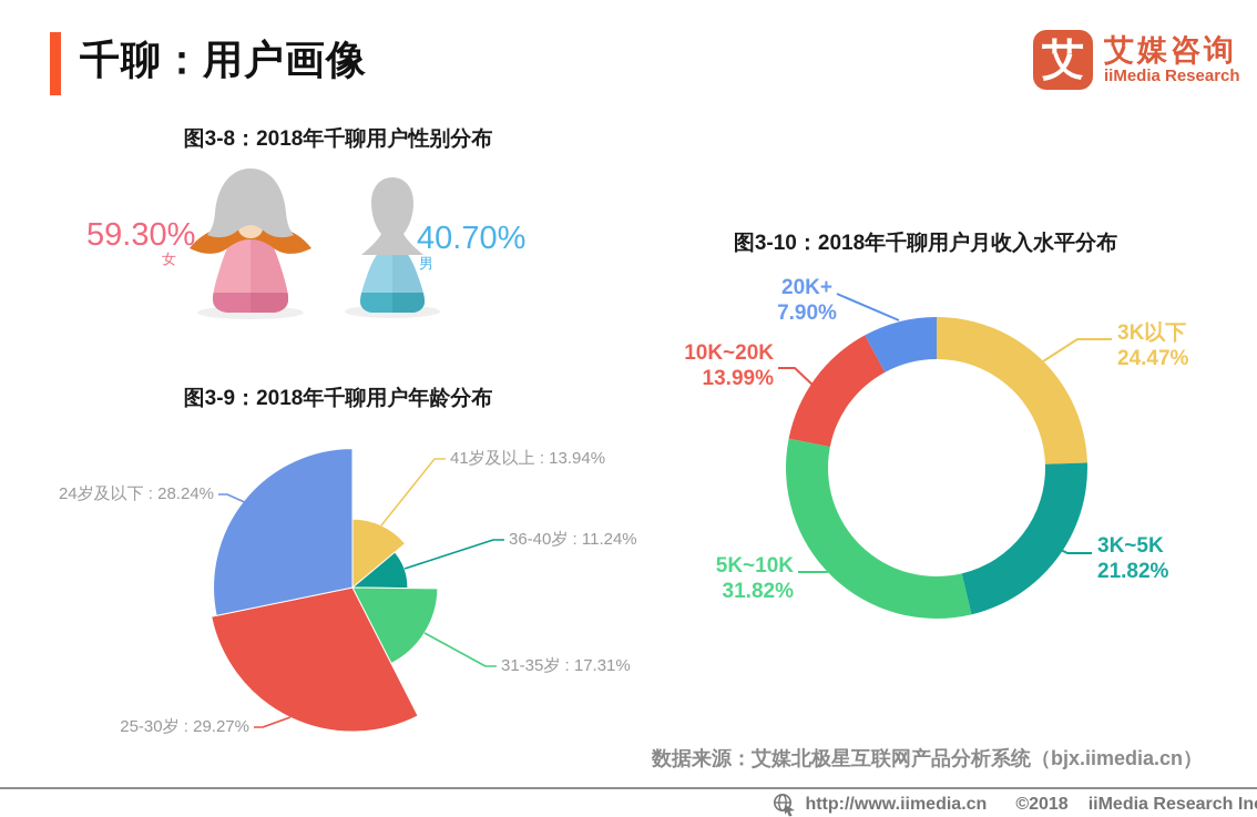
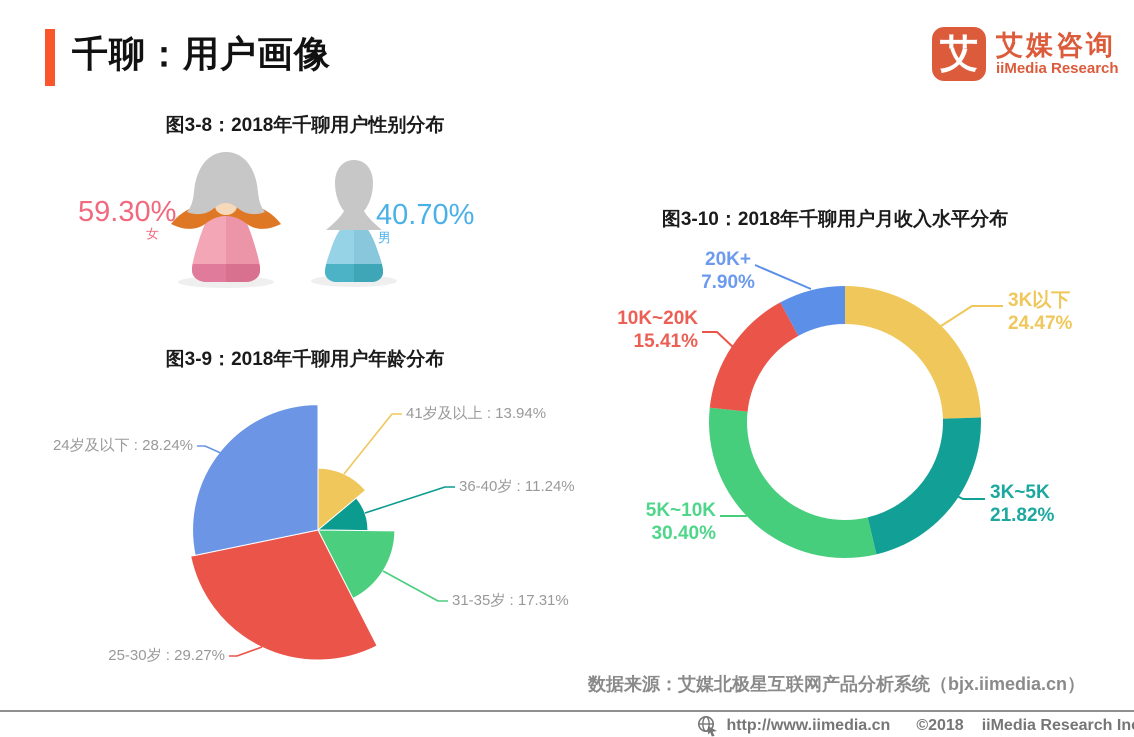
图3-10：2018年千聊用户月收入水平分布/5K~10K: 31.82% -> 30.40%
图3-10：2018年千聊用户月收入水平分布/10K~20K: 13.99% -> 15.41%
